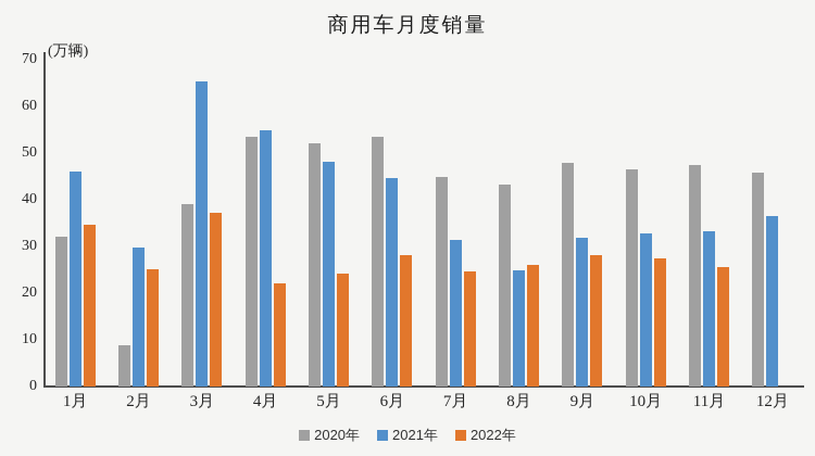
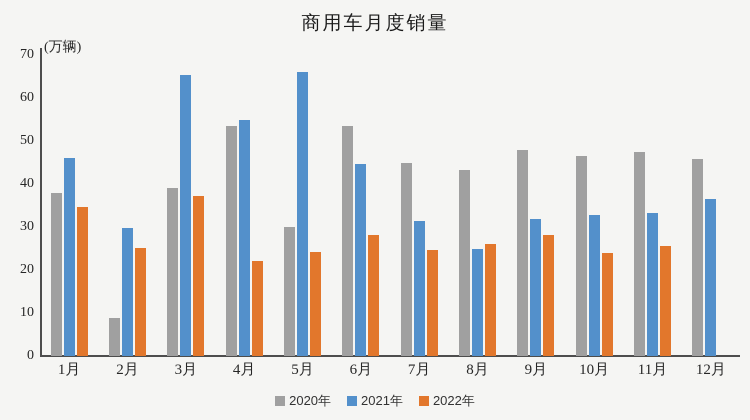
2020年/1月: 32 -> 38
2020年/5月: 52 -> 30
2021年/5月: 48 -> 66
2022年/10月: 27 -> 24
